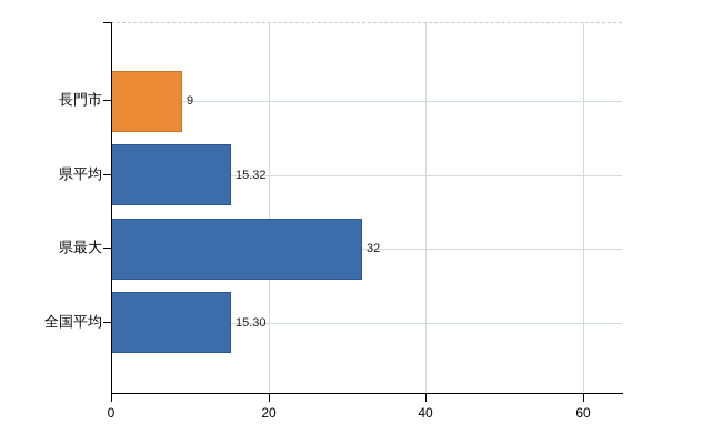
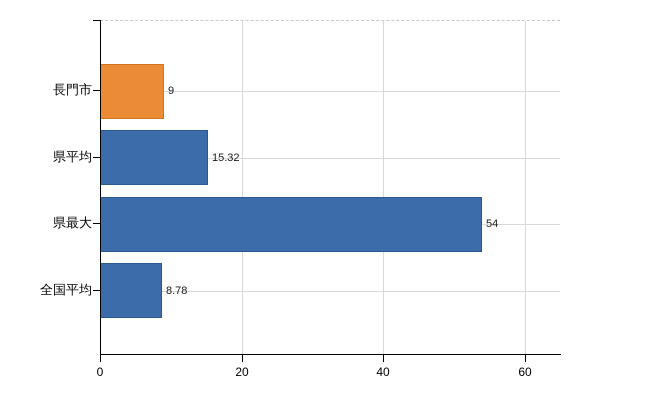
県最大: 32 -> 54
全国平均: 15.30 -> 8.78
